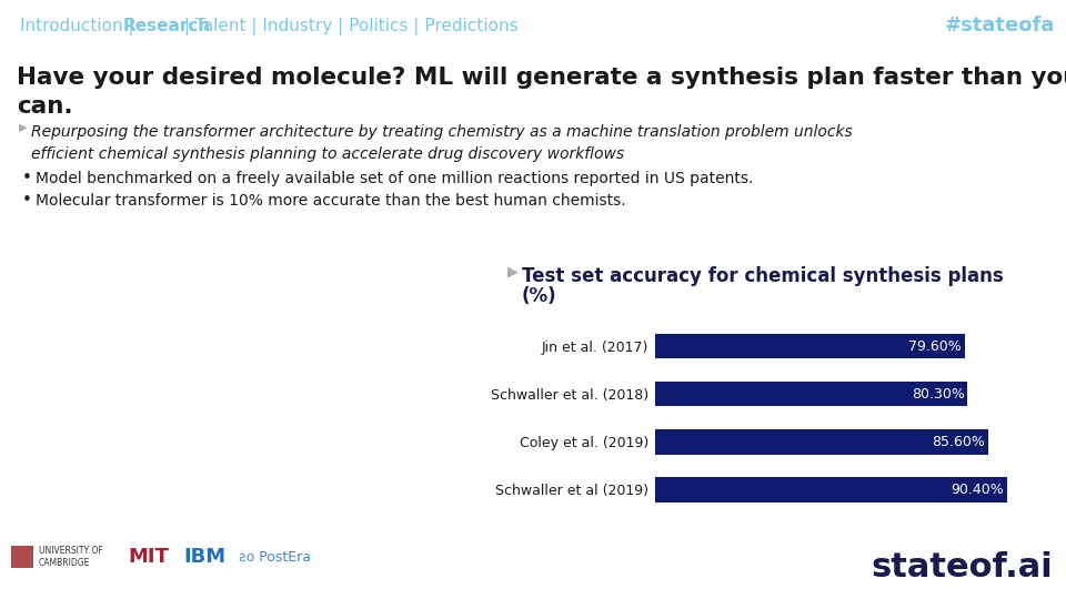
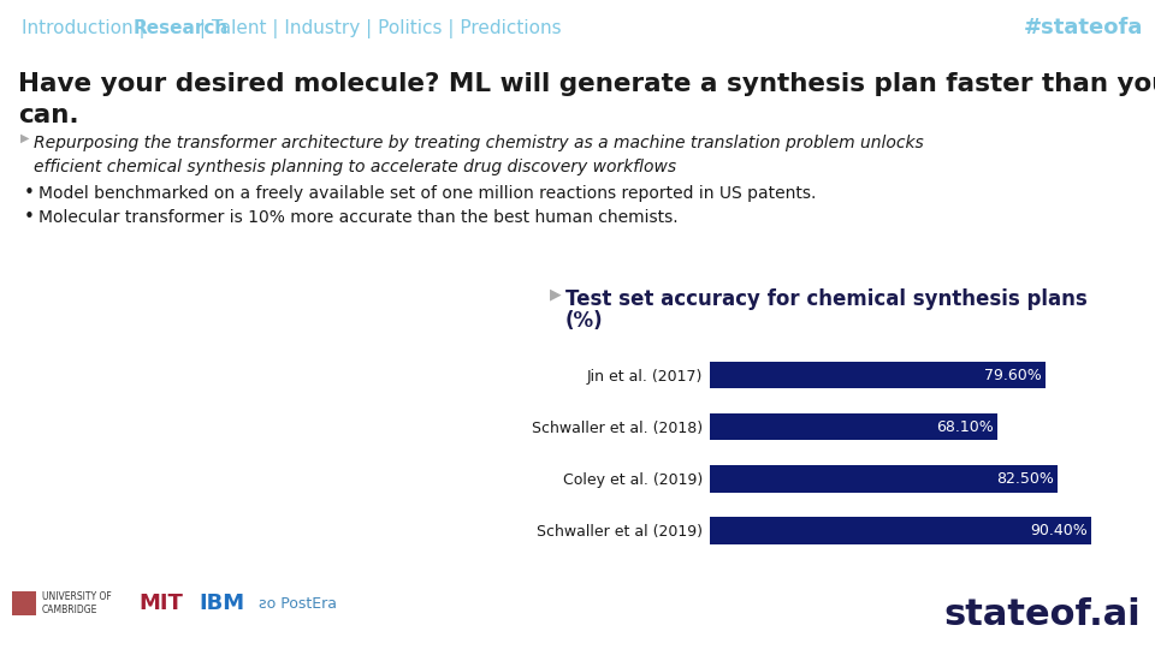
Schwaller et al. (2018): 80.30% -> 68.10%
Coley et al. (2019): 85.60% -> 82.50%
